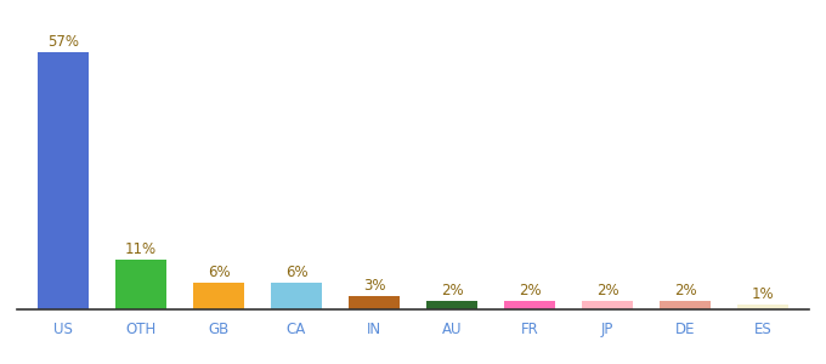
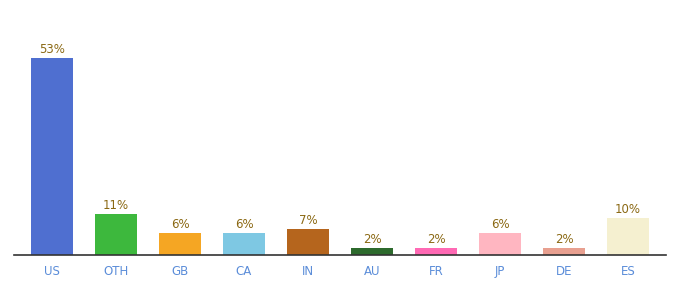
US: 57% -> 53%
IN: 3% -> 7%
JP: 2% -> 6%
ES: 1% -> 10%
